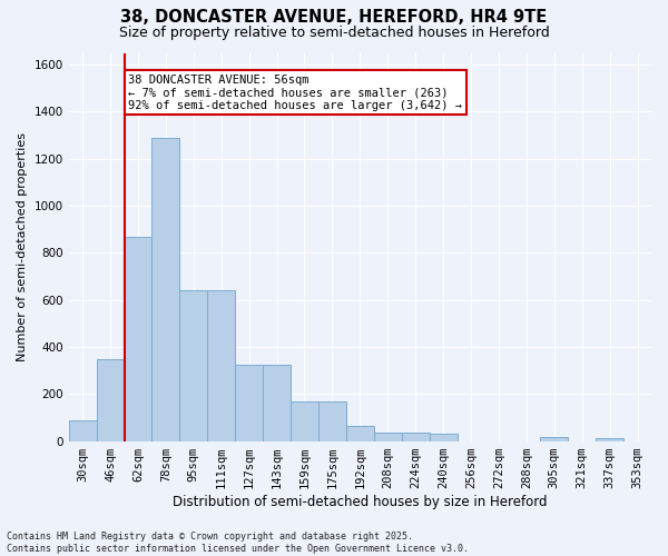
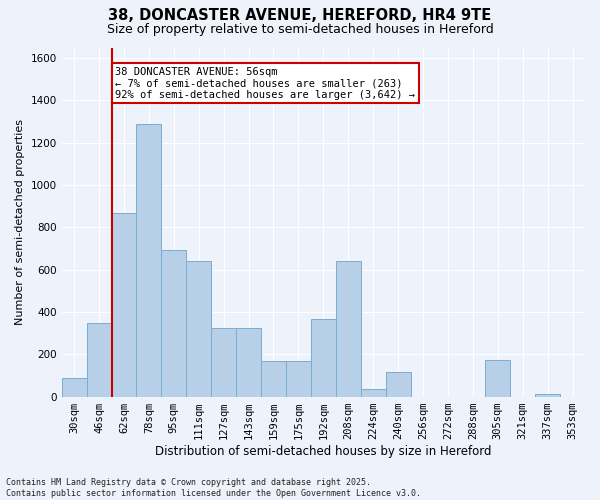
95sqm: 640 -> 695
192sqm: 65 -> 365
208sqm: 35 -> 640
240sqm: 30 -> 115
305sqm: 15 -> 175
